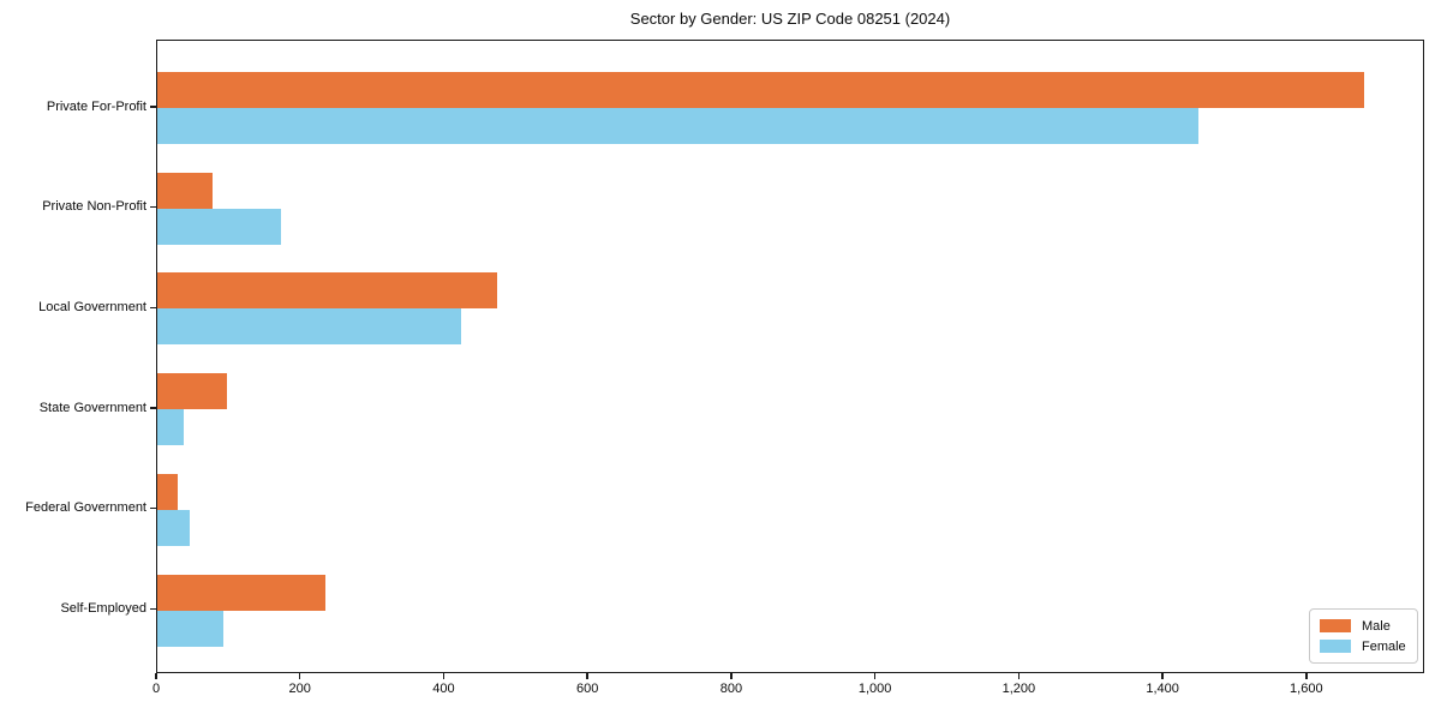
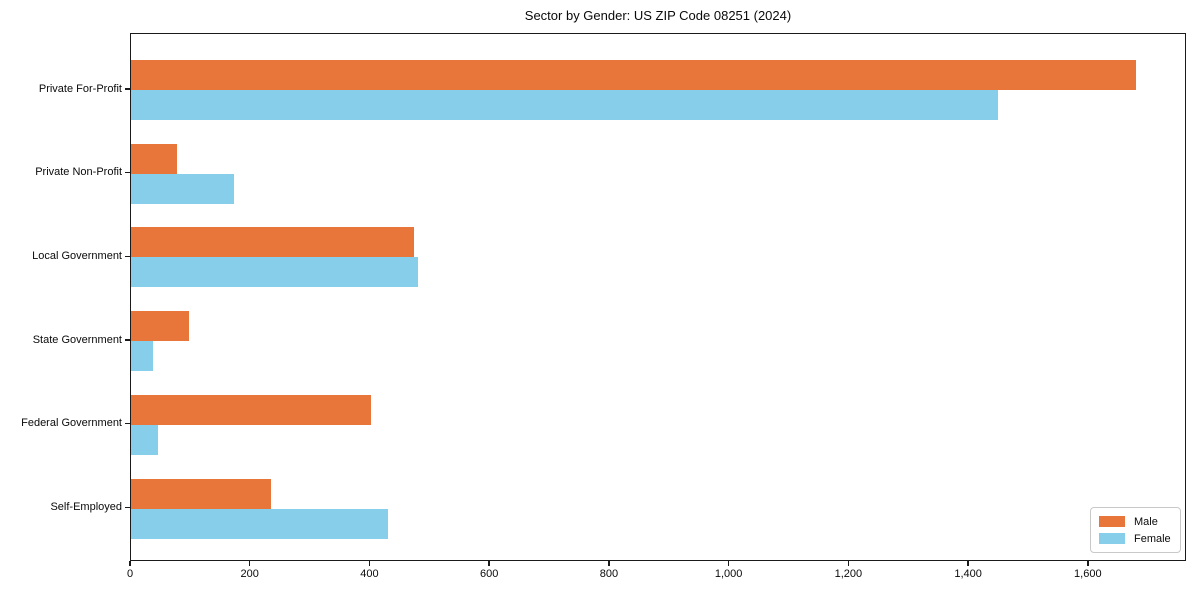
Female/Local Government: 420 -> 480
Male/Federal Government: 30 -> 400
Female/Self-Employed: 90 -> 430
